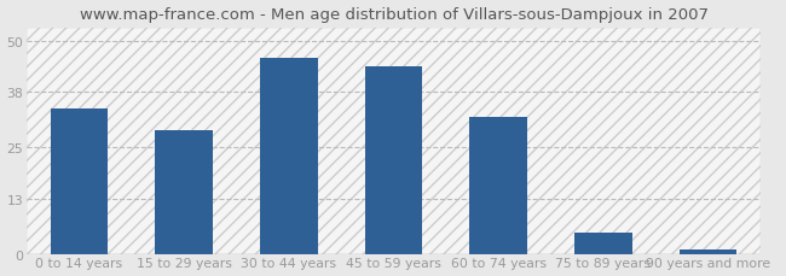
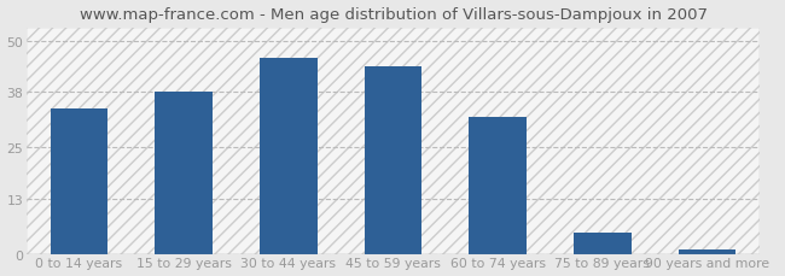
15 to 29 years: 29 -> 38
